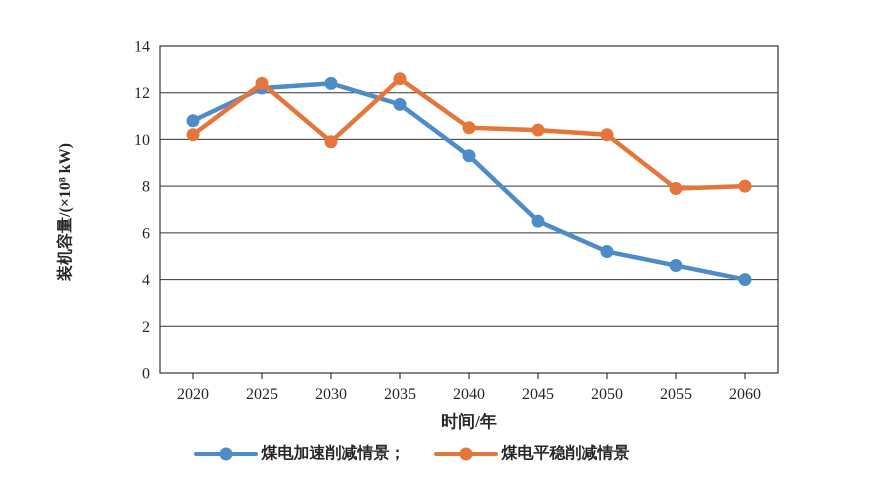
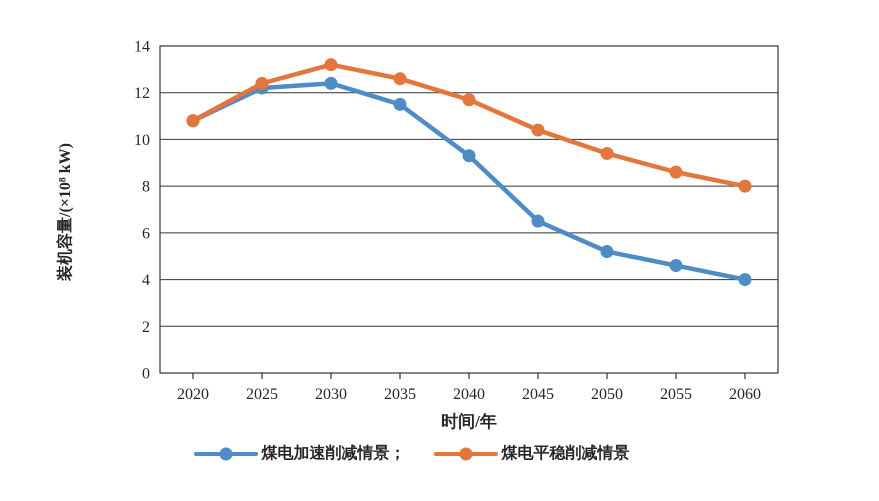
煤电平稳削减情景/2020: 10.2 -> 10.8
煤电平稳削减情景/2030: 9.9 -> 13.2
煤电平稳削减情景/2040: 10.5 -> 11.7
煤电平稳削减情景/2050: 10.2 -> 9.4
煤电平稳削减情景/2055: 7.9 -> 8.6
